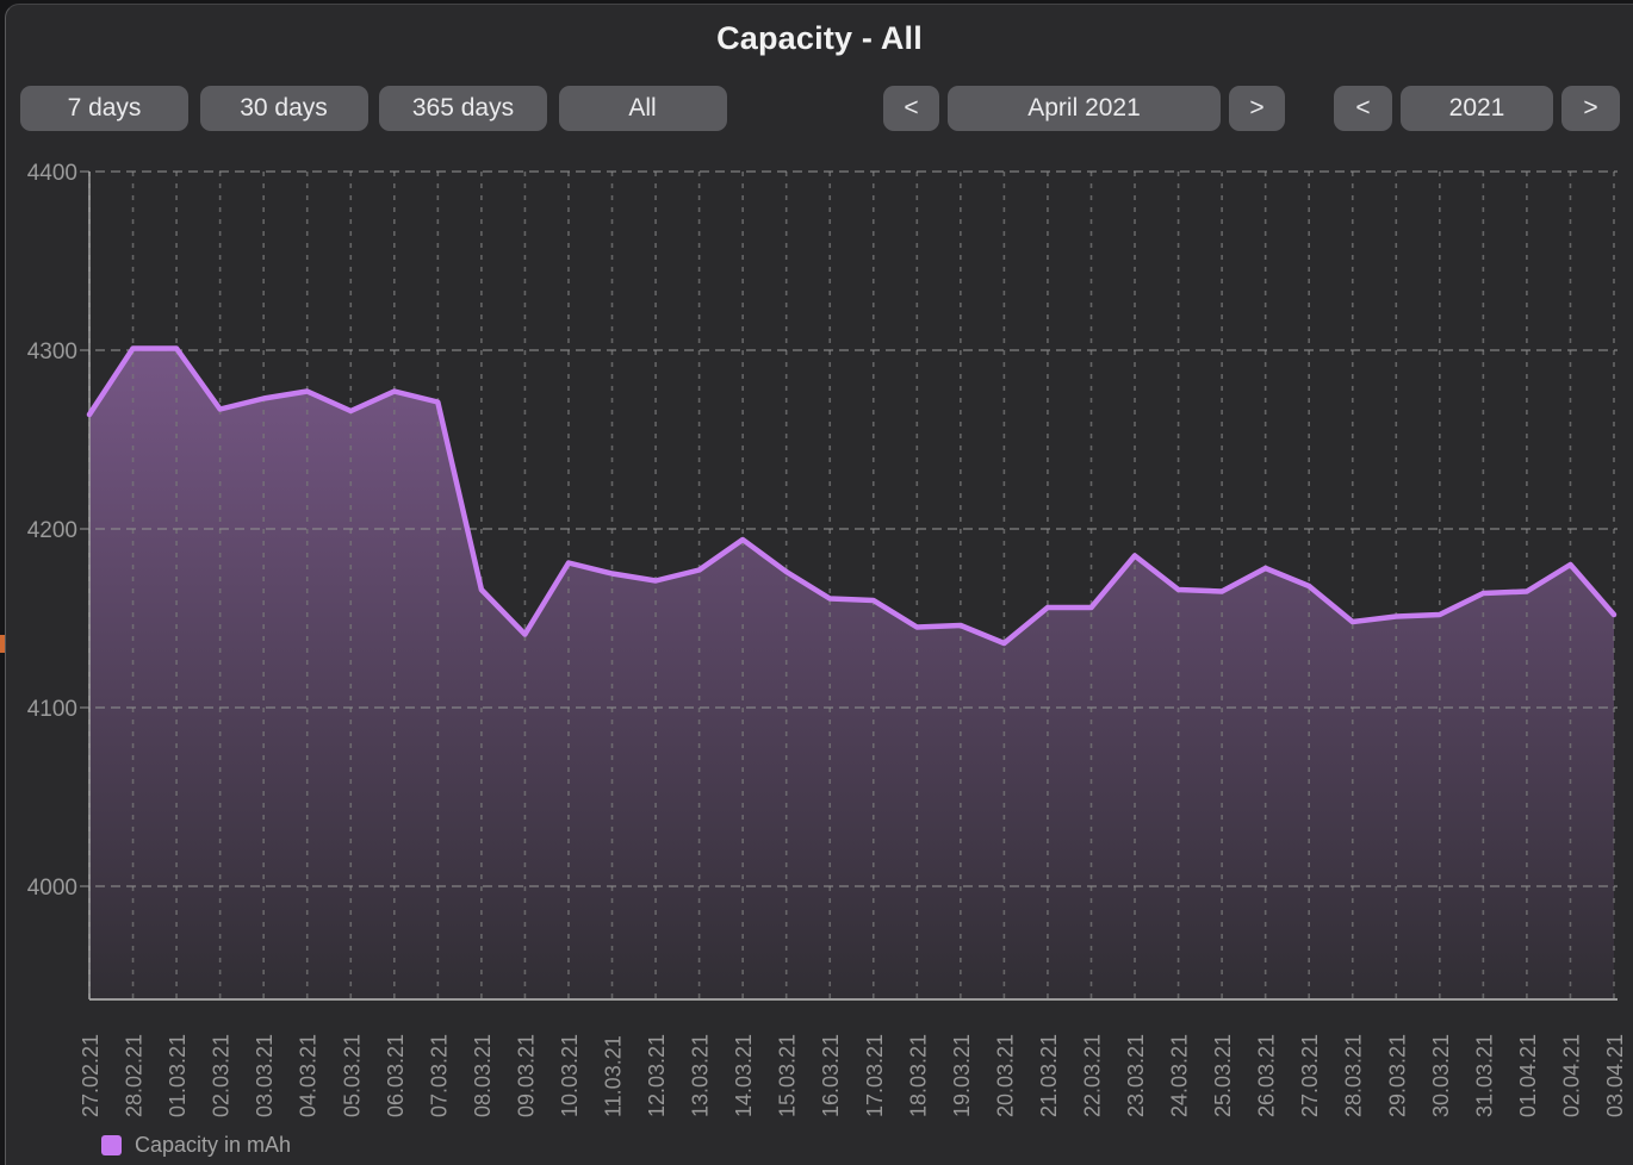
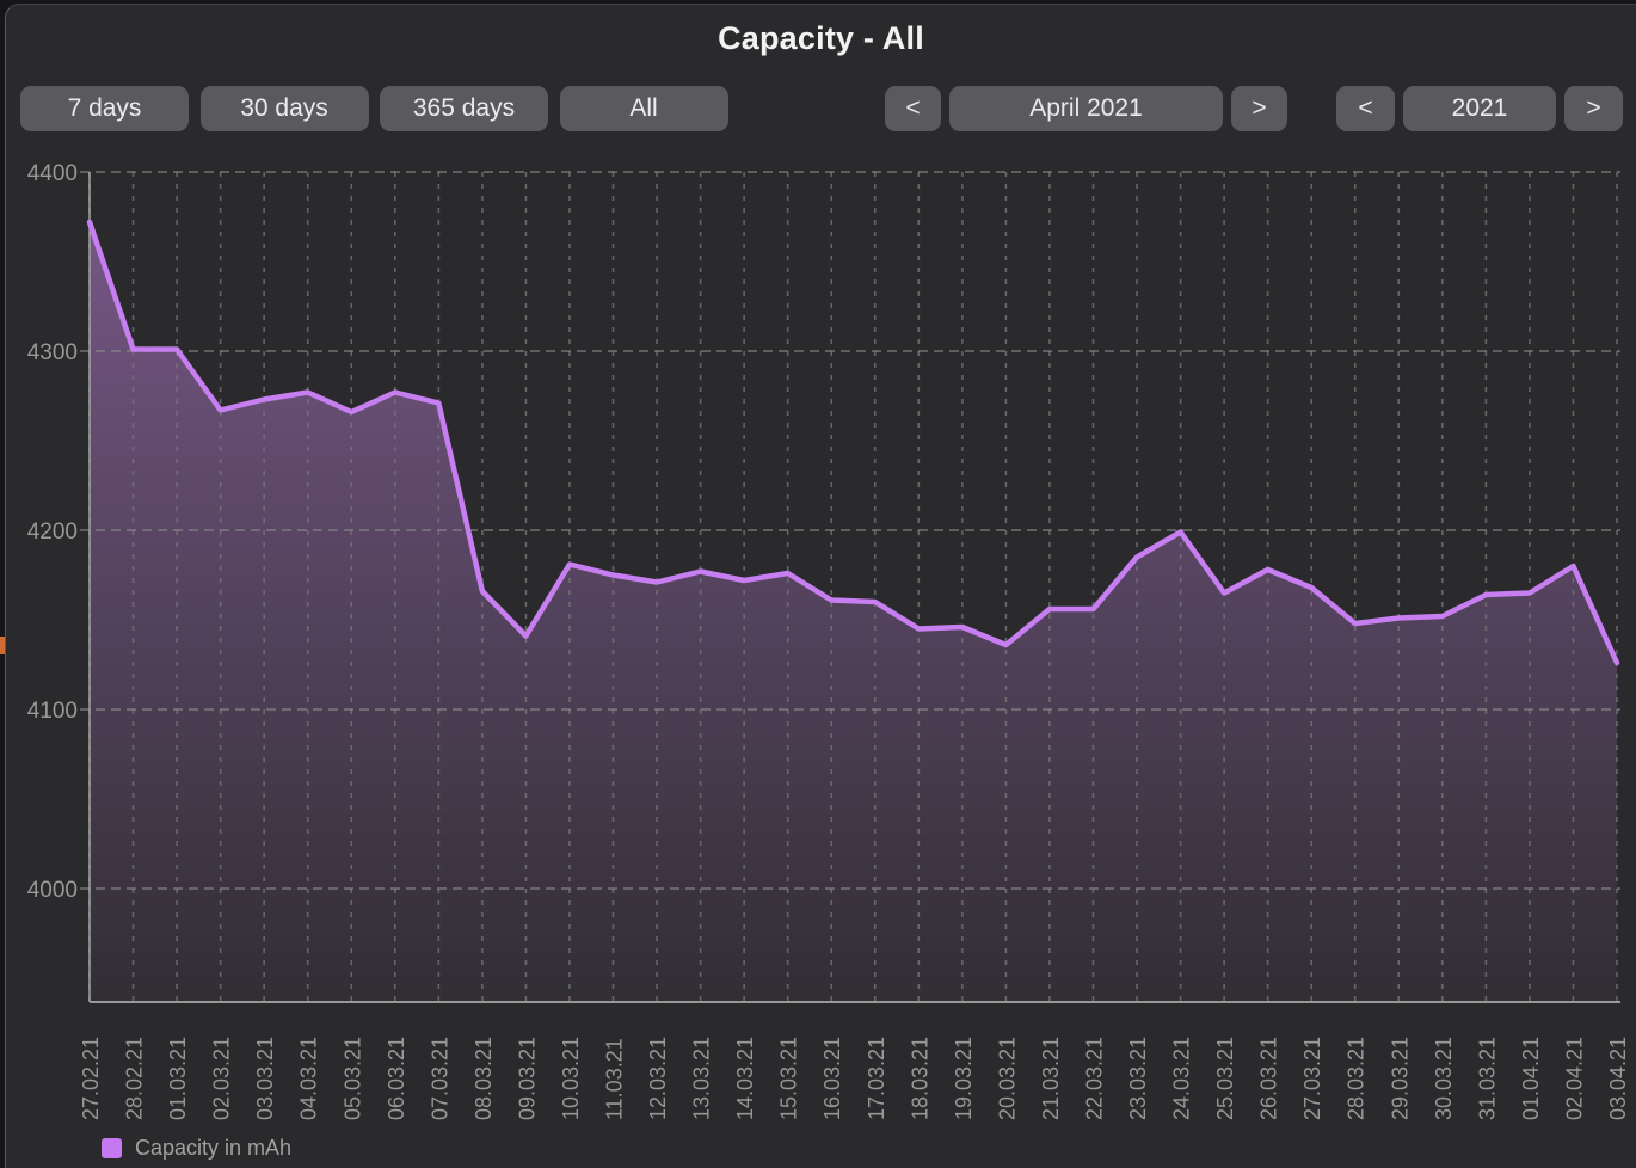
27.02.21: 4264 -> 4372
14.03.21: 4194 -> 4172
24.03.21: 4166 -> 4199
03.04.21: 4152 -> 4126
